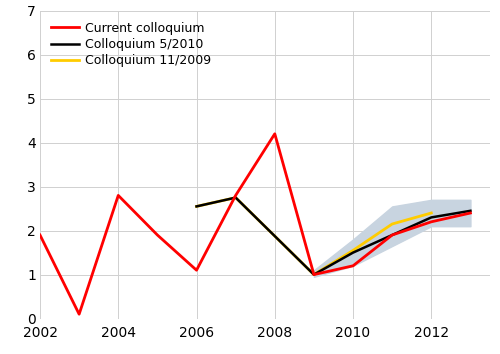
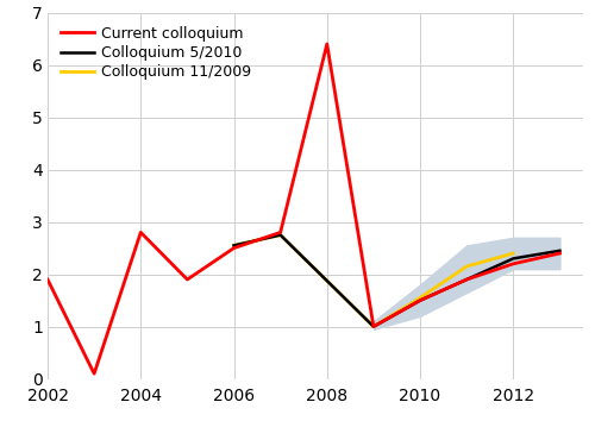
Current colloquium/2006: 1.1 -> 2.5
Current colloquium/2008: 4.2 -> 6.4
Current colloquium/2010: 1.2 -> 1.5
